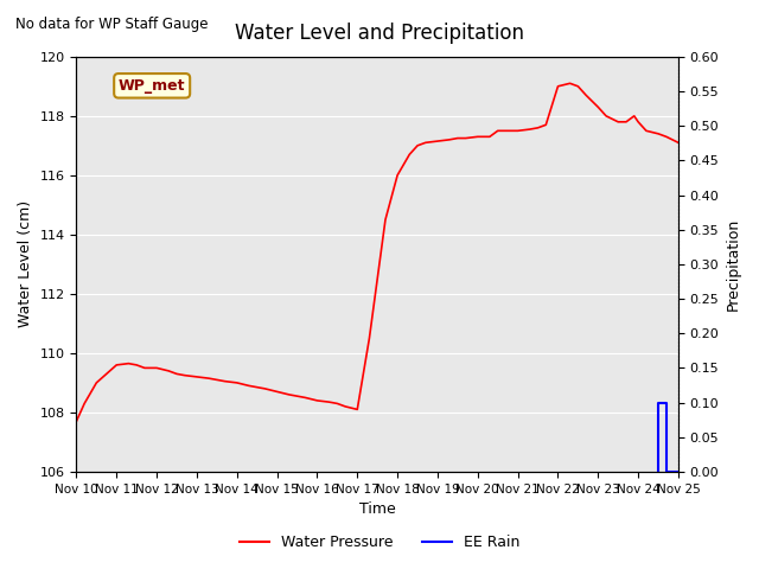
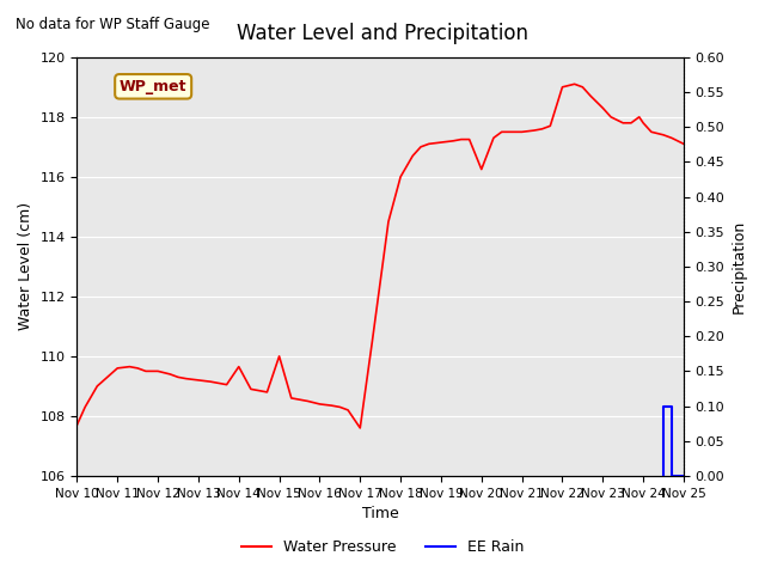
Water Pressure/Nov 14: 109.00 -> 109.65
Water Pressure/Nov 15: 108.70 -> 110.00
Water Pressure/Nov 17: 108.10 -> 107.60
Water Pressure/Nov 20: 117.30 -> 116.25
